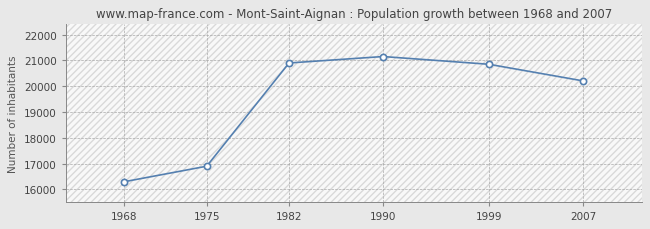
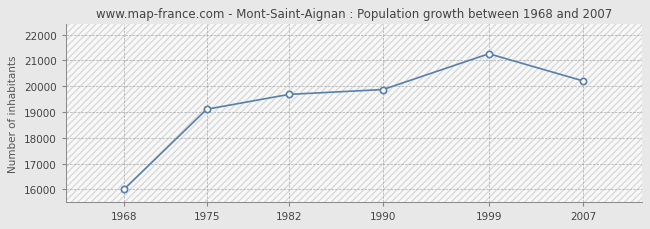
1968: 16300 -> 16020
1975: 16900 -> 19110
1982: 20900 -> 19680
1990: 21150 -> 19870
1999: 20850 -> 21260
